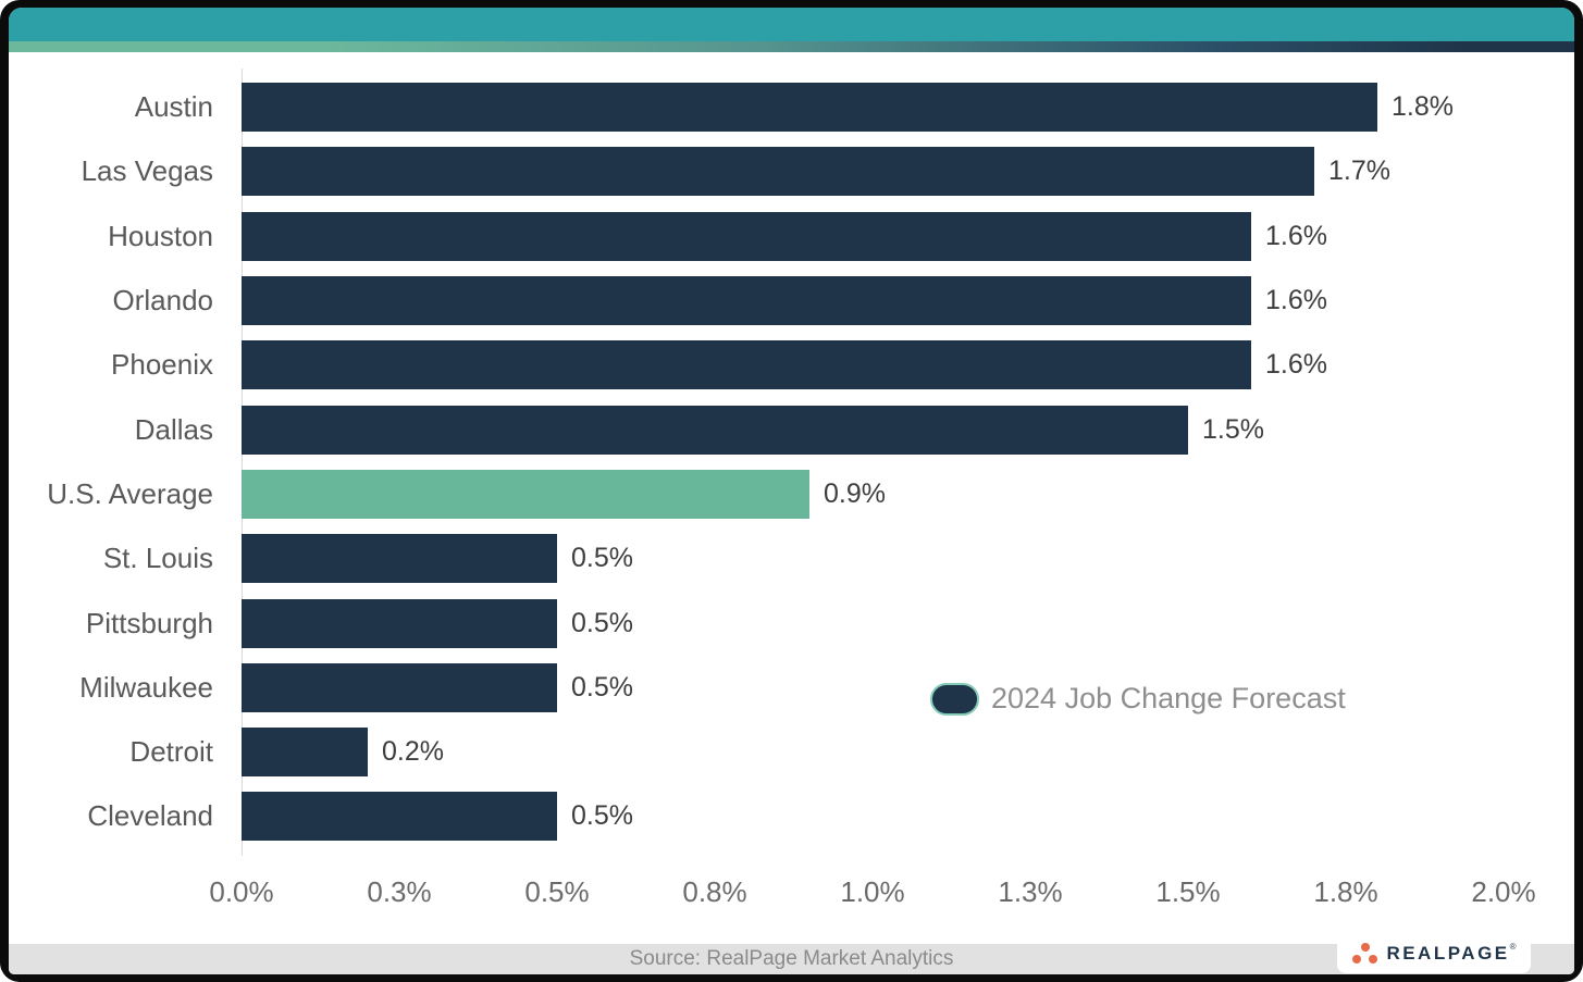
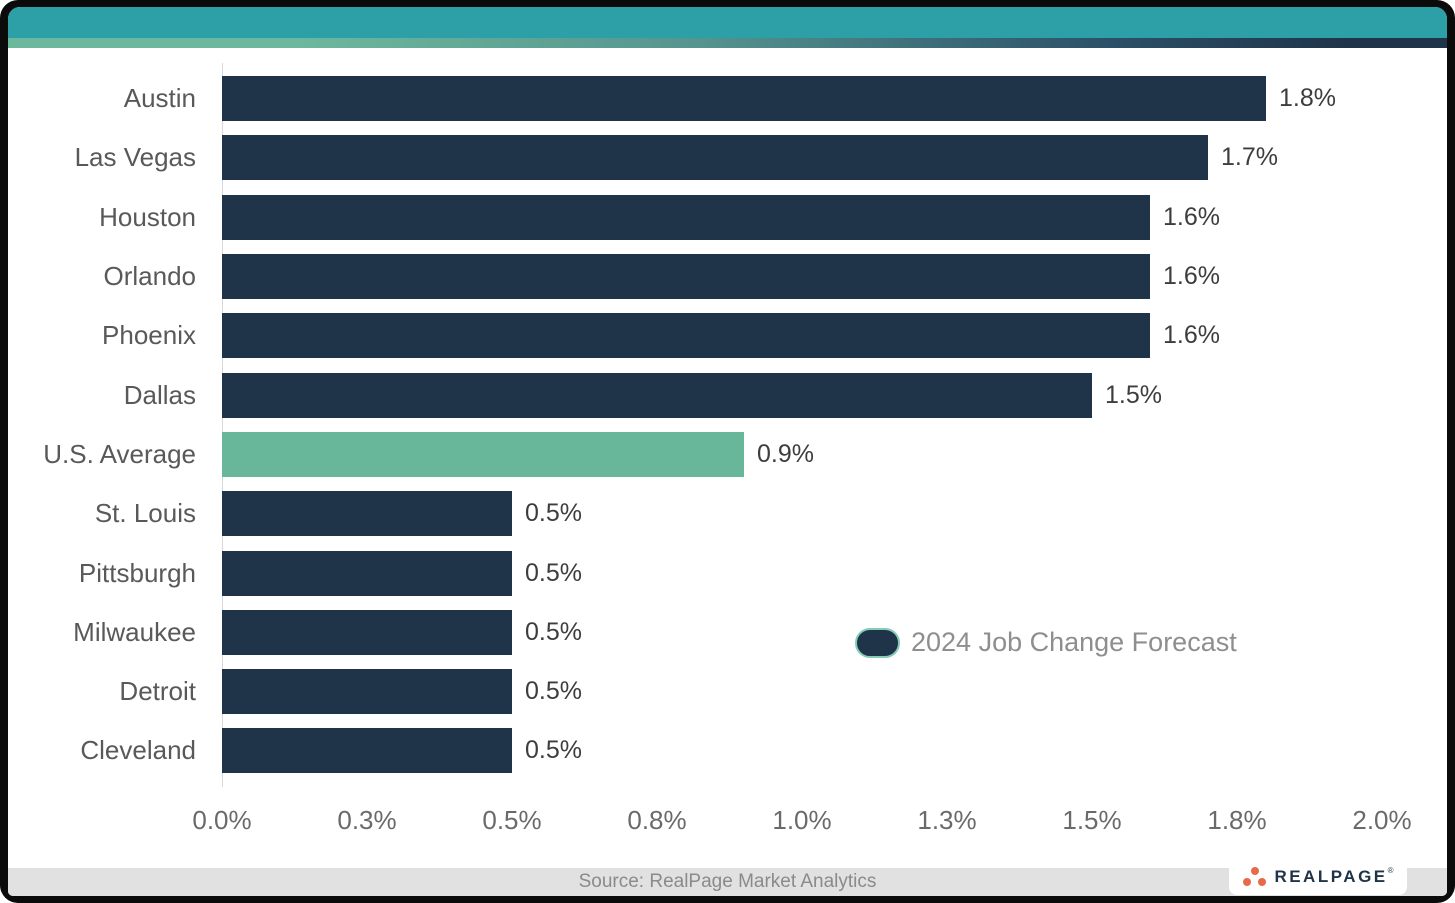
Detroit: 0.2% -> 0.5%
